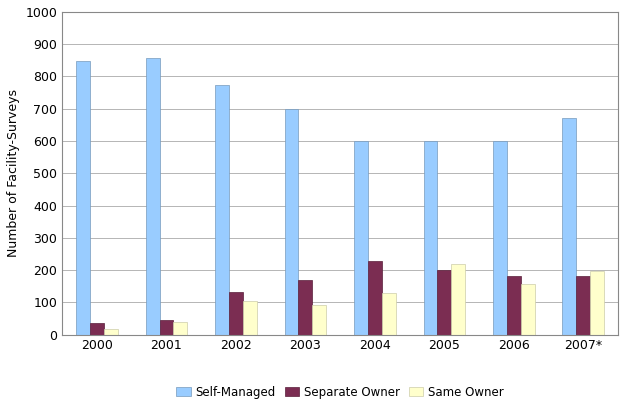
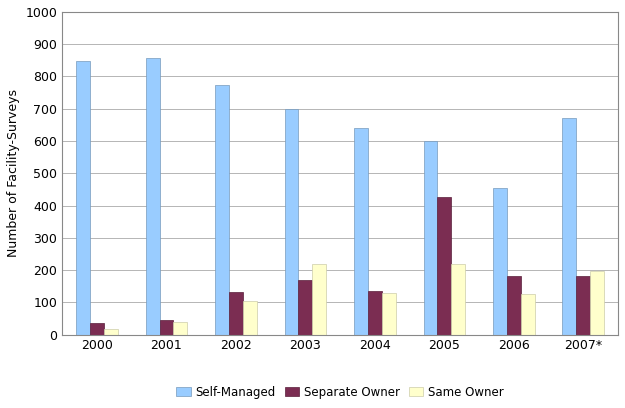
Same Owner/2003: 92 -> 220
Self-Managed/2004: 600 -> 640
Separate Owner/2004: 228 -> 135
Separate Owner/2005: 200 -> 425
Self-Managed/2006: 600 -> 455
Same Owner/2006: 158 -> 125
